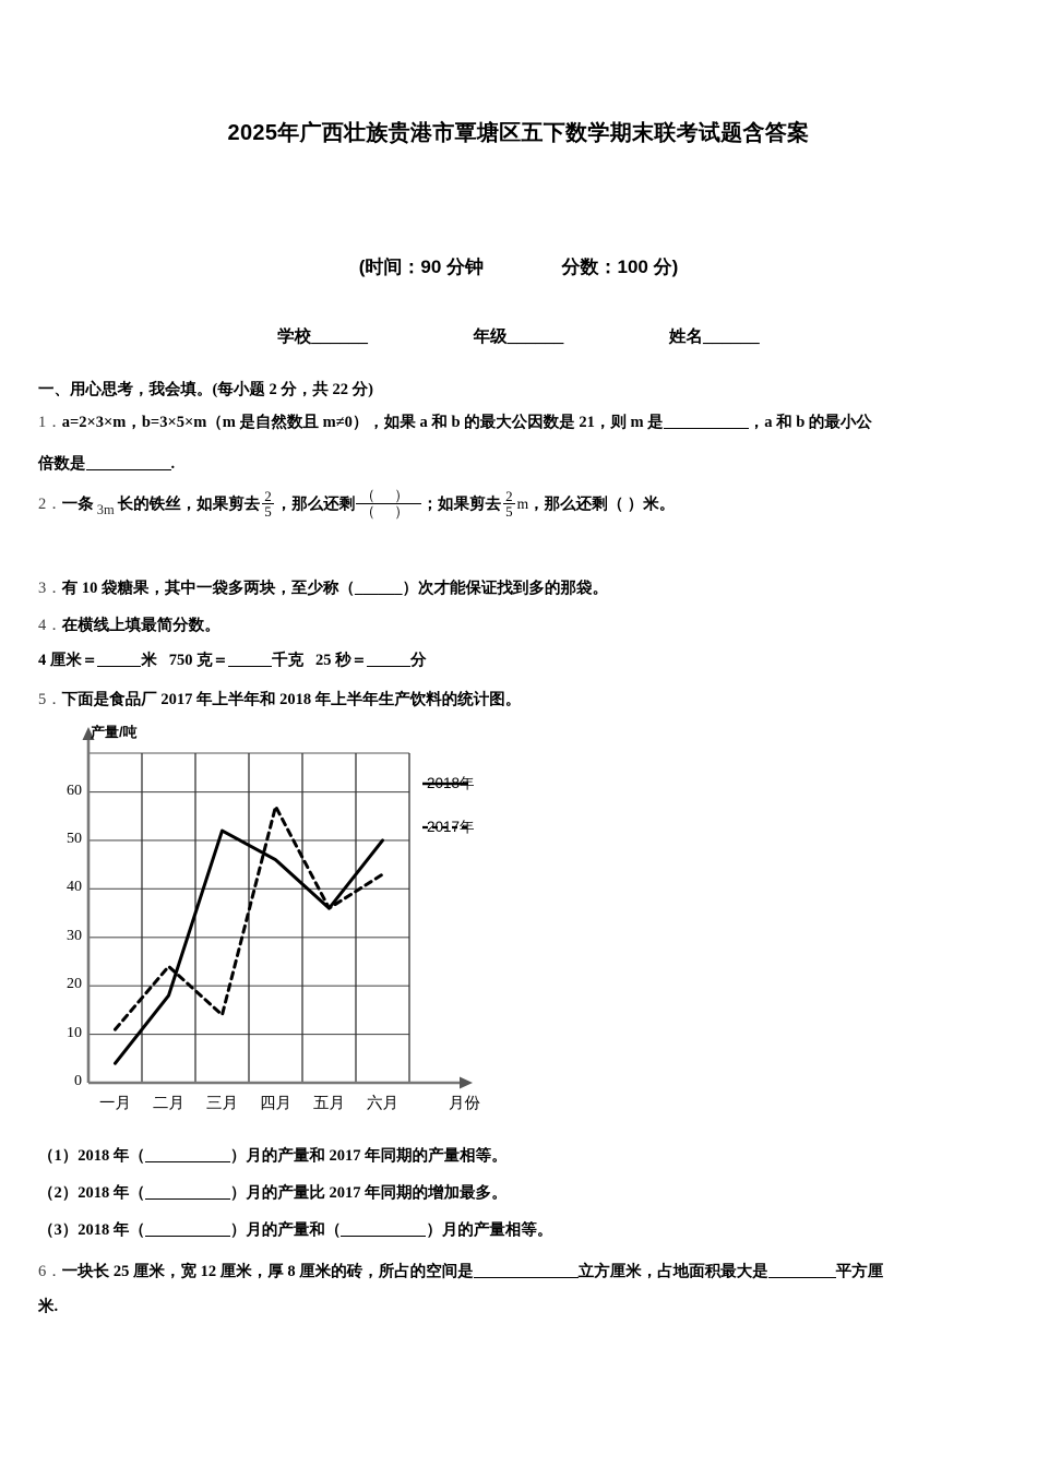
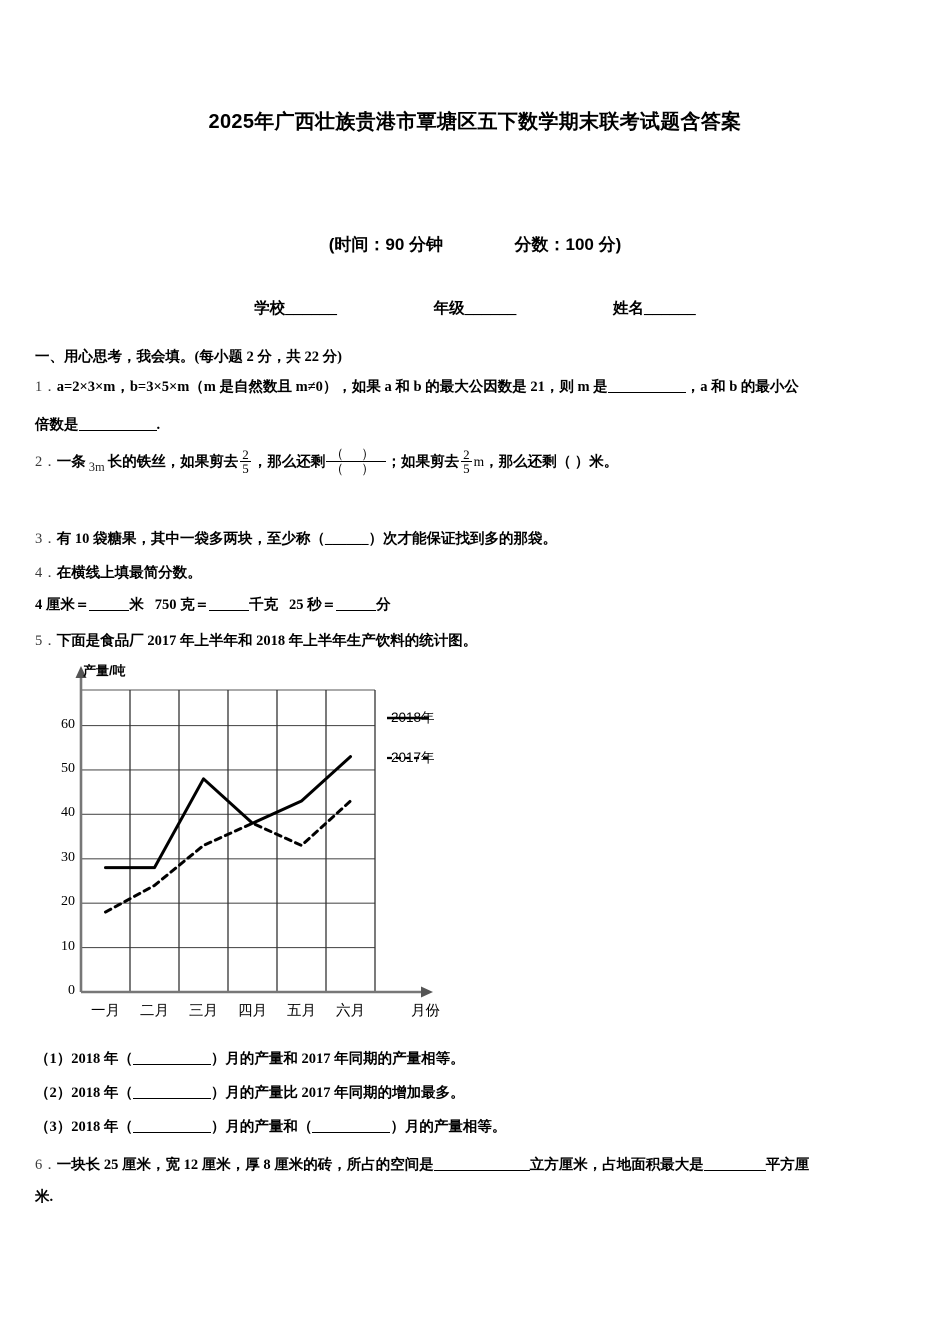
2018年/一月: 4 -> 28
2017年/一月: 11 -> 18
2018年/二月: 18 -> 28
2018年/三月: 52 -> 48
2017年/三月: 14 -> 33
2018年/四月: 46 -> 38
2017年/四月: 57 -> 38
2018年/五月: 36 -> 43
2017年/五月: 36 -> 33
2018年/六月: 50 -> 53
